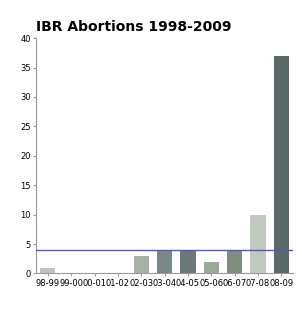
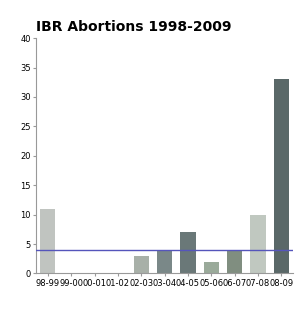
98-99: 1 -> 11
04-05: 4 -> 7
08-09: 37 -> 33
